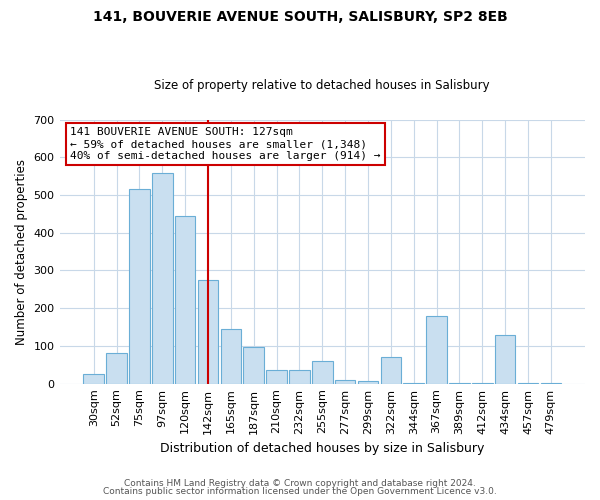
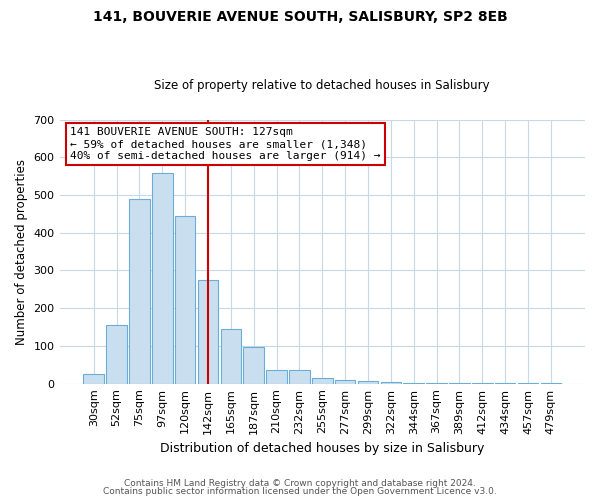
52sqm: 80 -> 155
75sqm: 515 -> 490
255sqm: 60 -> 14
322sqm: 70 -> 5
367sqm: 180 -> 2
434sqm: 130 -> 1
